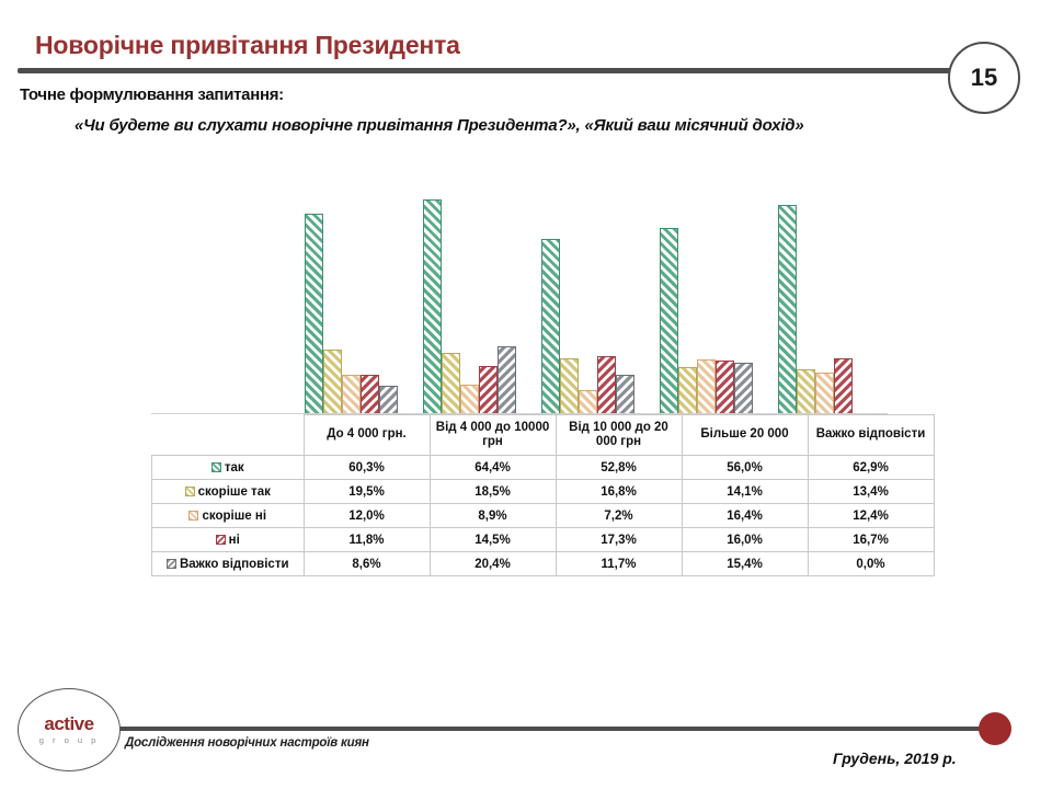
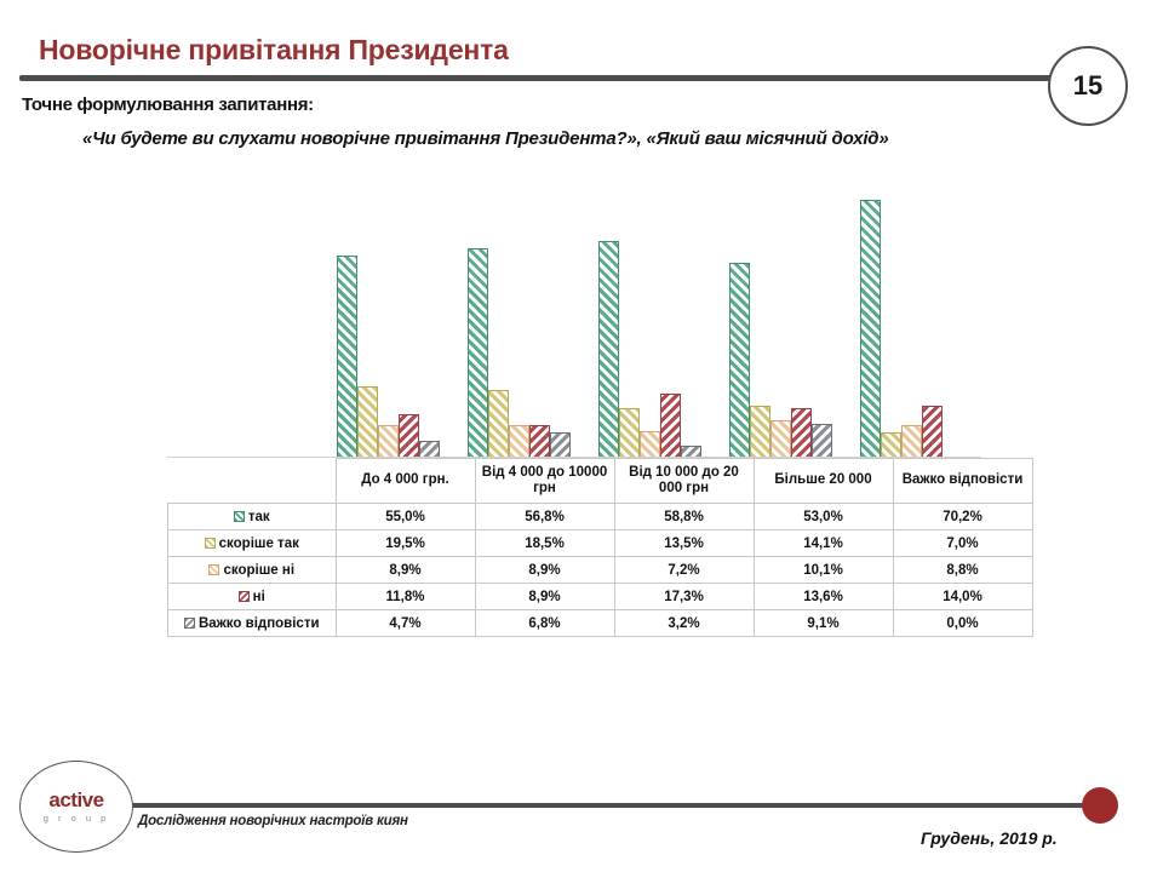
так/До 4 000 грн.: 60,3% -> 55,0%
скоріше ні/До 4 000 грн.: 12,0% -> 8,9%
Важко відповісти/До 4 000 грн.: 8,6% -> 4,7%
так/Від 4 000 до 10000 грн: 64,4% -> 56,8%
ні/Від 4 000 до 10000 грн: 14,5% -> 8,9%
Важко відповісти/Від 4 000 до 10000 грн: 20,4% -> 6,8%
так/Від 10 000 до 20 000 грн: 52,8% -> 58,8%
скоріше так/Від 10 000 до 20 000 грн: 16,8% -> 13,5%
Важко відповісти/Від 10 000 до 20 000 грн: 11,7% -> 3,2%
так/Більше 20 000: 56,0% -> 53,0%
скоріше ні/Більше 20 000: 16,4% -> 10,1%
ні/Більше 20 000: 16,0% -> 13,6%
Важко відповісти/Більше 20 000: 15,4% -> 9,1%
так/Важко відповісти: 62,9% -> 70,2%
скоріше так/Важко відповісти: 13,4% -> 7,0%
скоріше ні/Важко відповісти: 12,4% -> 8,8%
ні/Важко відповісти: 16,7% -> 14,0%
